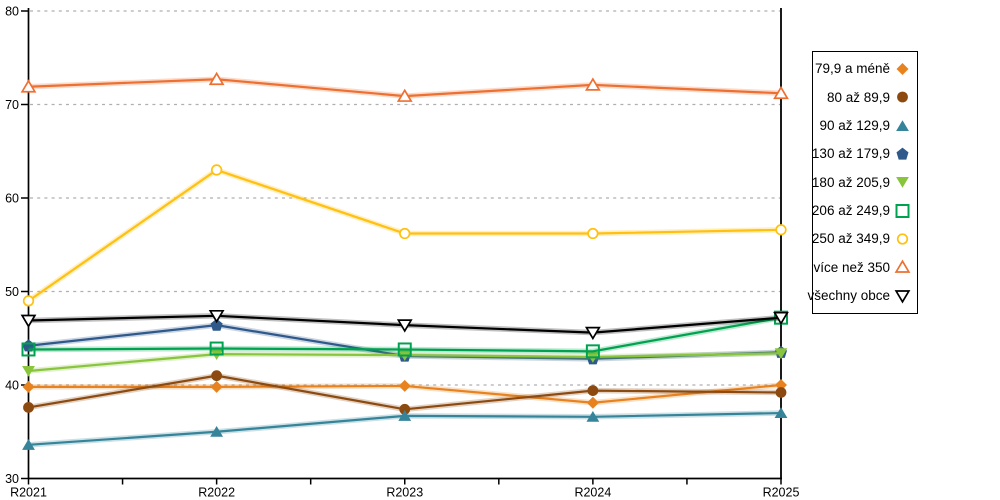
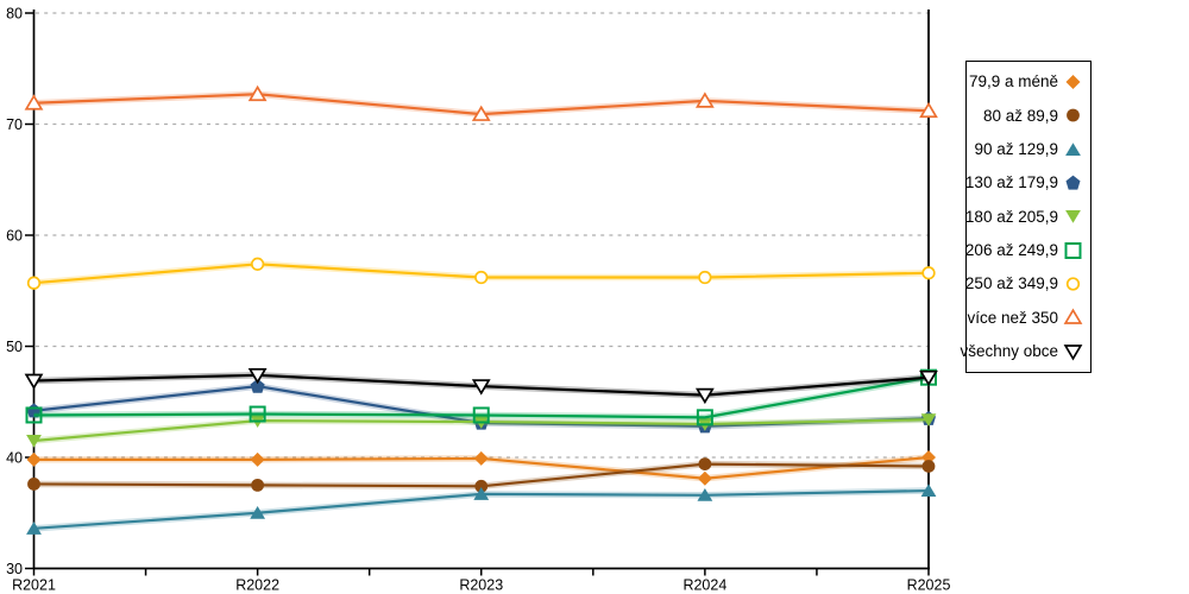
250 až 349,9/R2021: 49 -> 56
80 až 89,9/R2022: 41 -> 38
250 až 349,9/R2022: 63 -> 57
